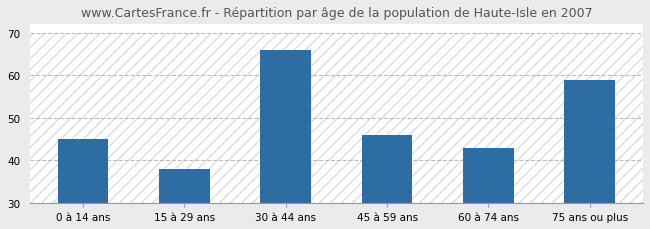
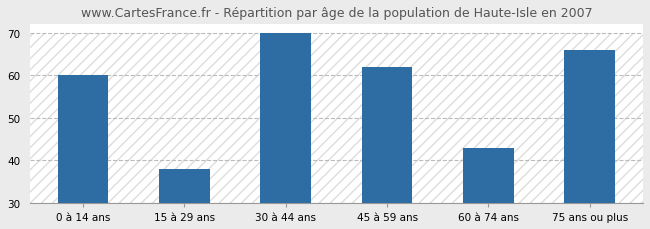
0 à 14 ans: 45 -> 60
30 à 44 ans: 66 -> 70
45 à 59 ans: 46 -> 62
75 ans ou plus: 59 -> 66
